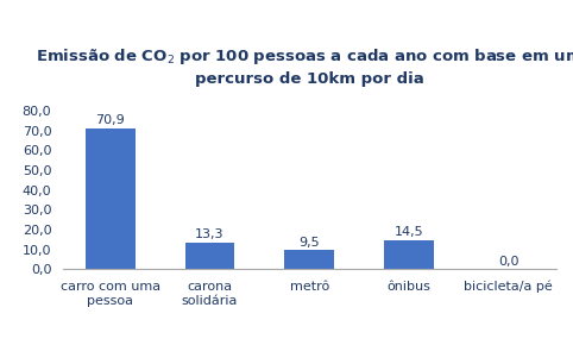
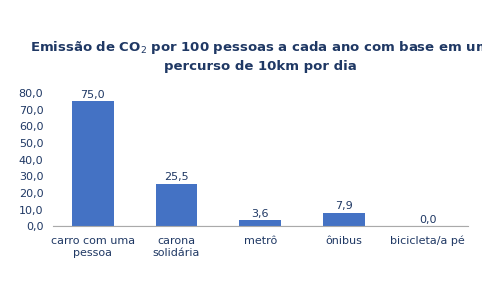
carro com uma pessoa: 70,9 -> 75,0
carona solidária: 13,3 -> 25,5
metrô: 9,5 -> 3,6
ônibus: 14,5 -> 7,9
